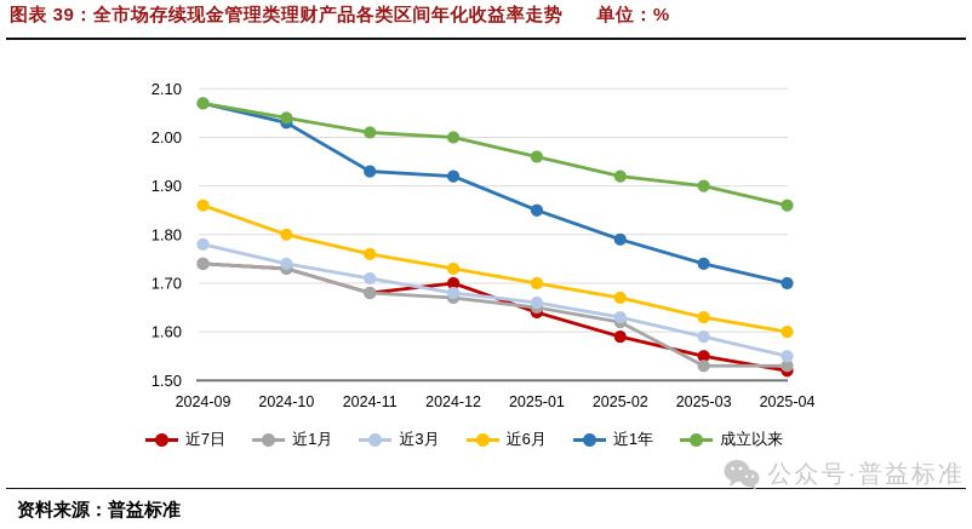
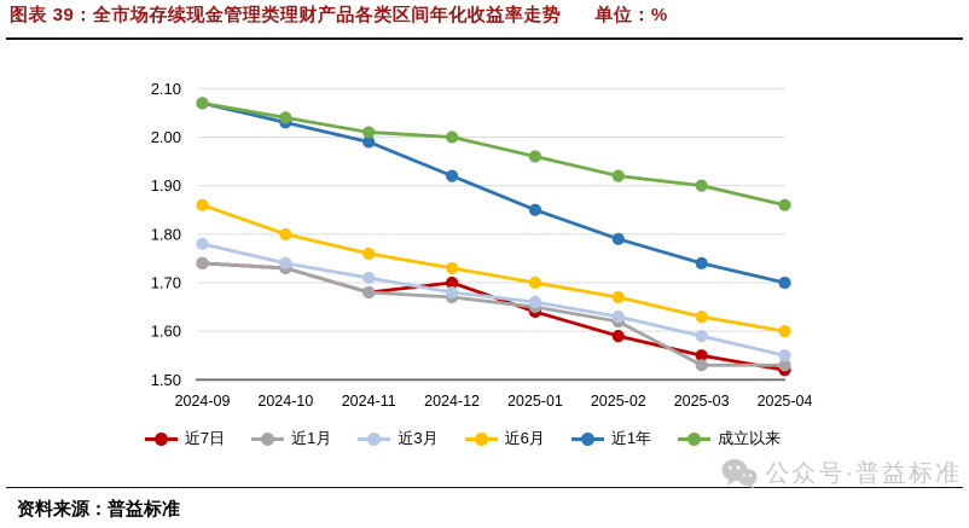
近1年/2024-11: 1.93 -> 1.99
